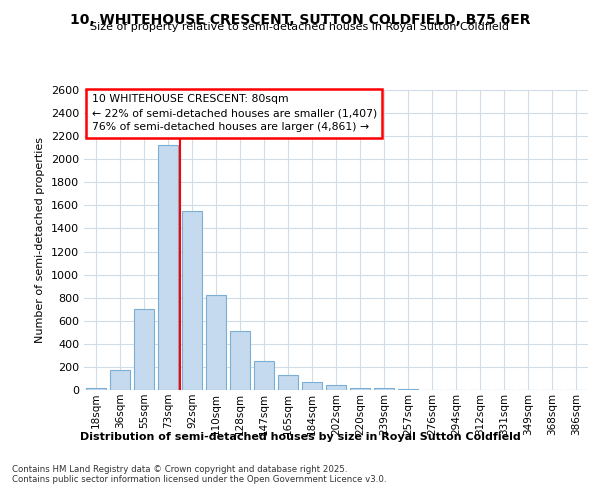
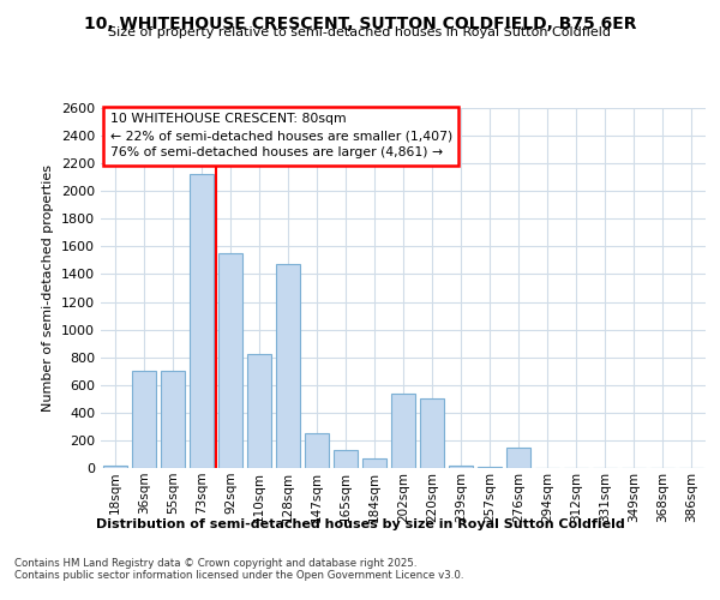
36sqm: 170 -> 700
128sqm: 510 -> 1470
202sqm: 40 -> 540
220sqm: 20 -> 500
276sqm: 0 -> 150
